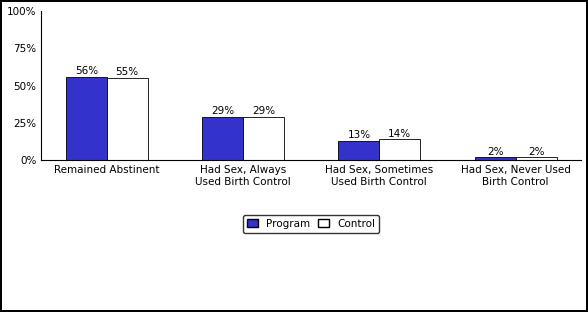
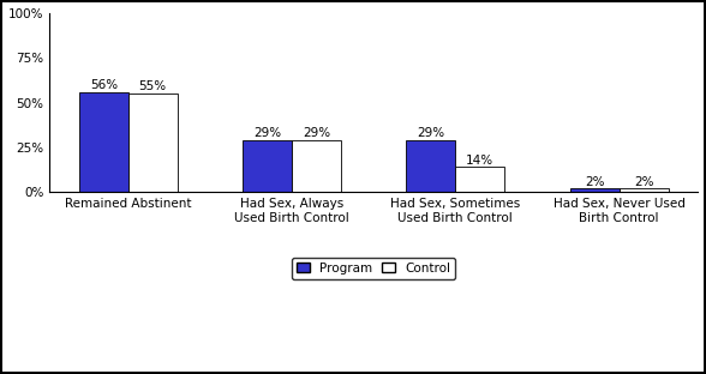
Program/Had Sex, Sometimes Used Birth Control: 13% -> 29%
